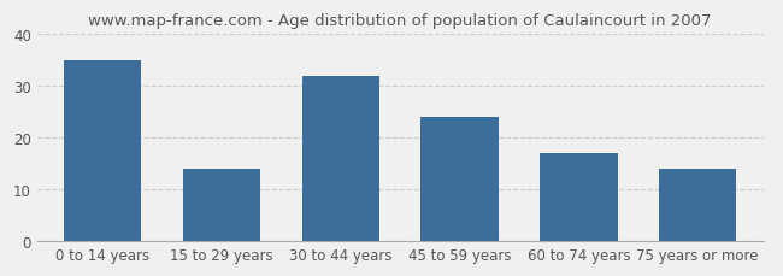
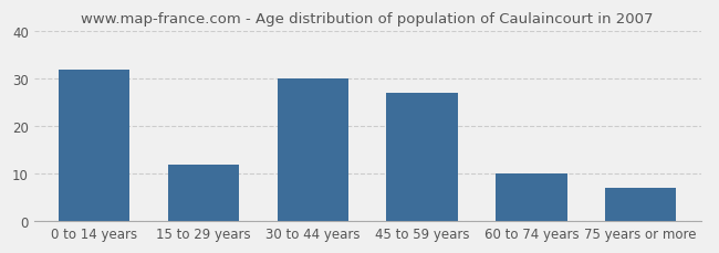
0 to 14 years: 35 -> 32
15 to 29 years: 14 -> 12
30 to 44 years: 32 -> 30
45 to 59 years: 24 -> 27
60 to 74 years: 17 -> 10
75 years or more: 14 -> 7
